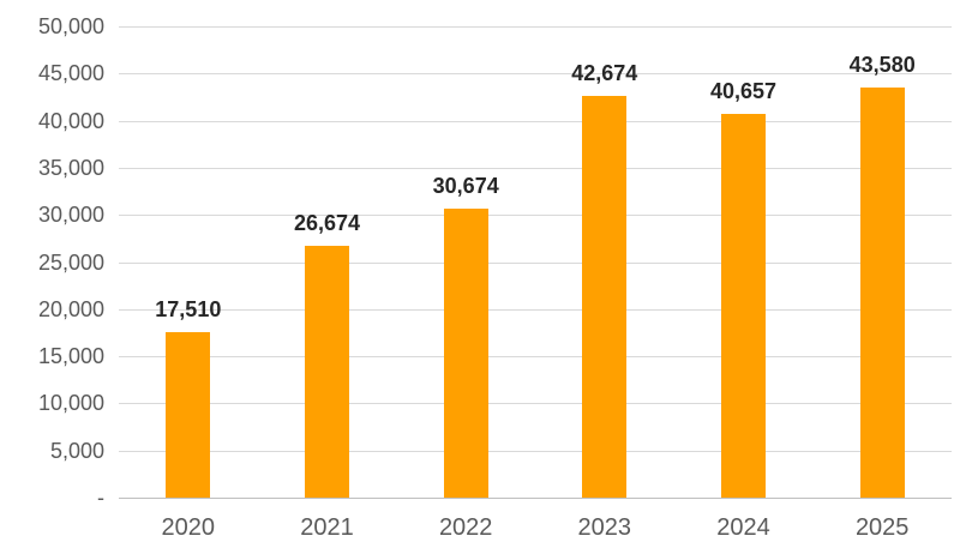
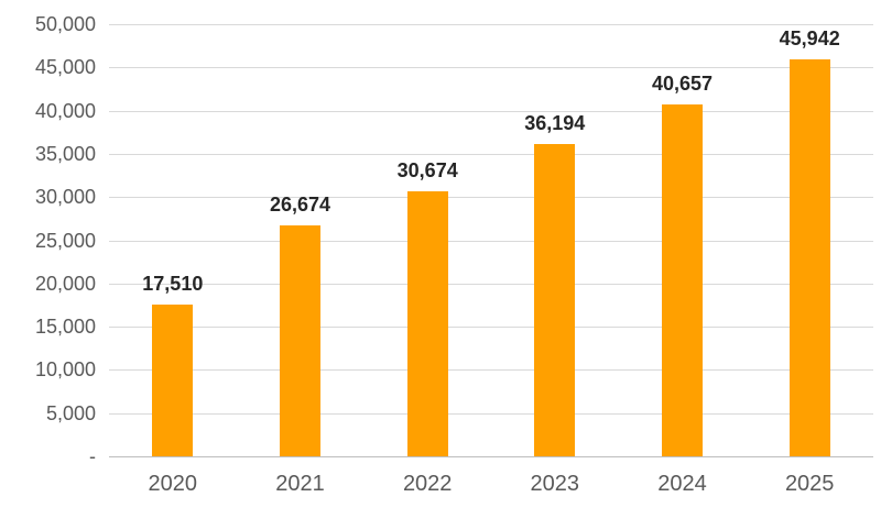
2023: 42,674 -> 36,194
2025: 43,580 -> 45,942
